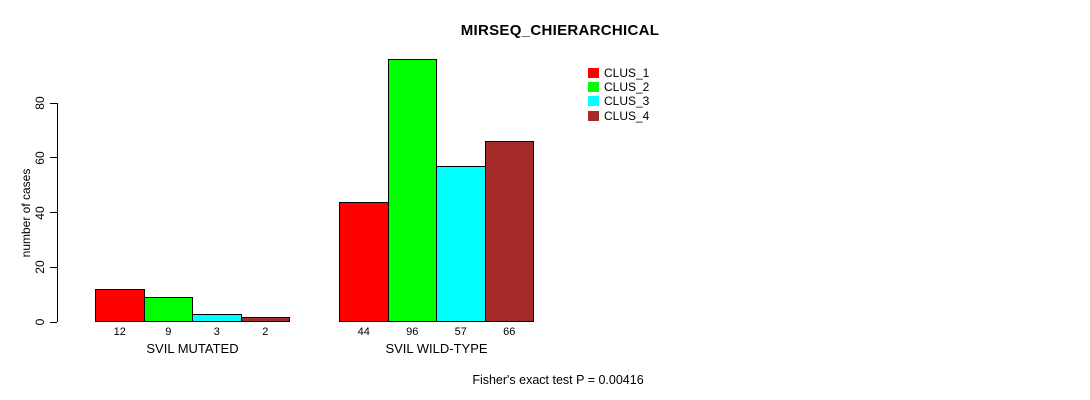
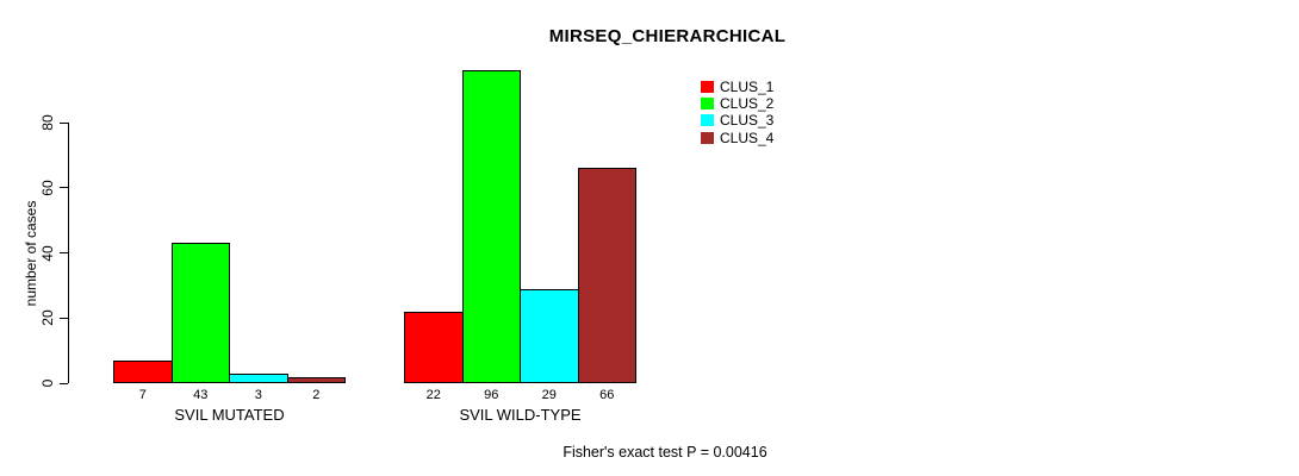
CLUS_1/SVIL MUTATED: 12 -> 7
CLUS_2/SVIL MUTATED: 9 -> 43
CLUS_1/SVIL WILD-TYPE: 44 -> 22
CLUS_3/SVIL WILD-TYPE: 57 -> 29
